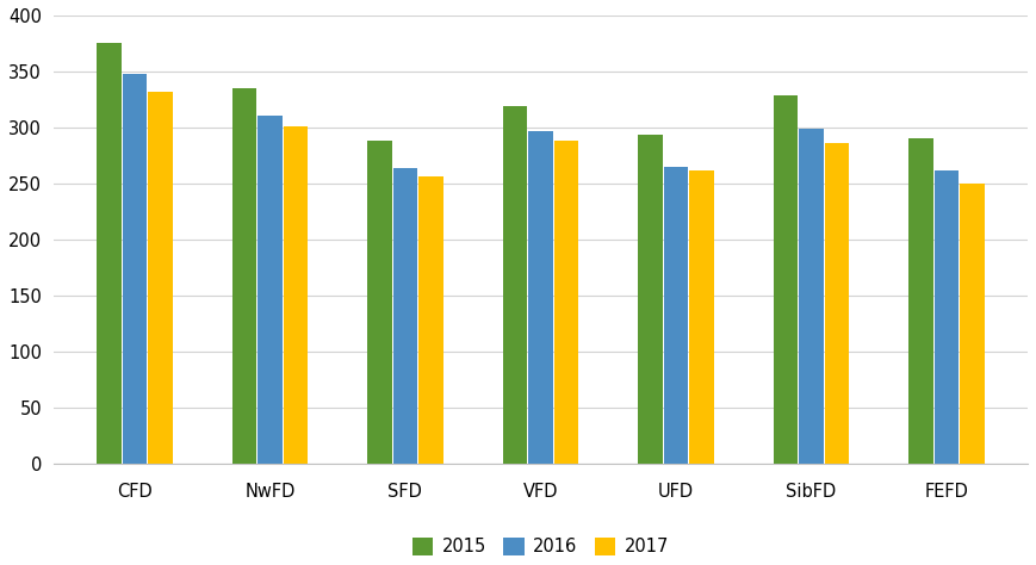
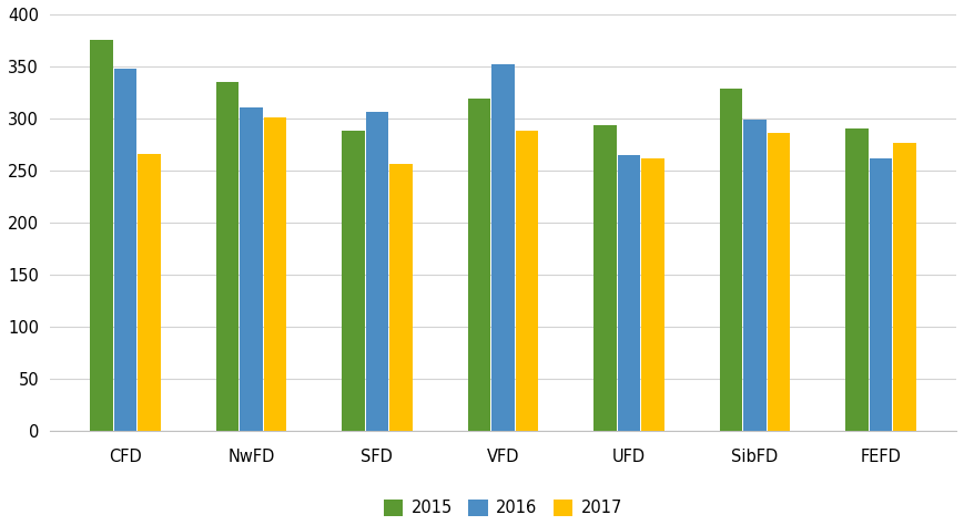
2017/CFD: 332 -> 266
2016/SFD: 264 -> 306
2016/VFD: 297 -> 352
2017/FEFD: 250 -> 276
